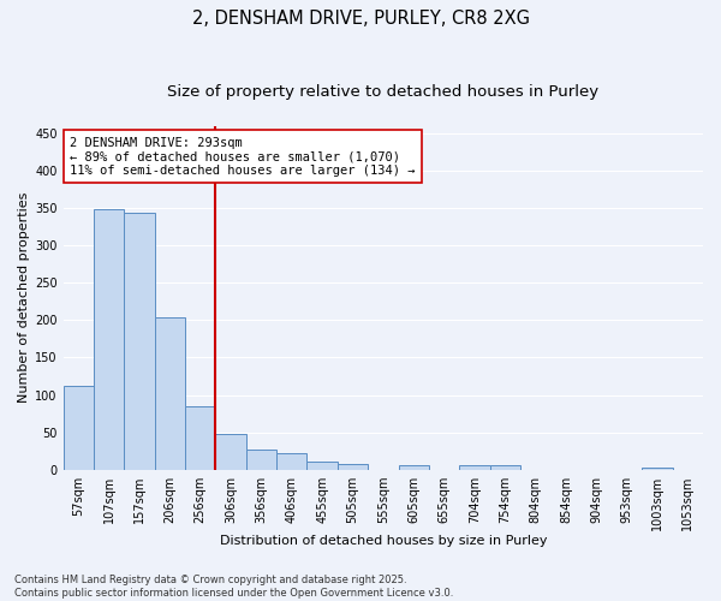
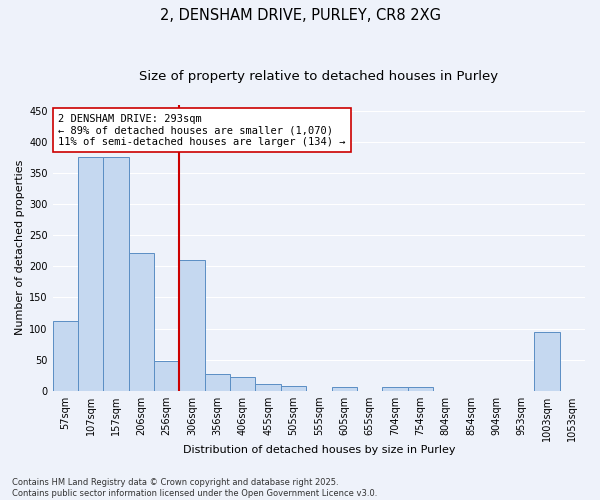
107sqm: 349 -> 376
157sqm: 344 -> 376
206sqm: 204 -> 222
256sqm: 85 -> 48
306sqm: 47 -> 210
1003sqm: 3 -> 94
